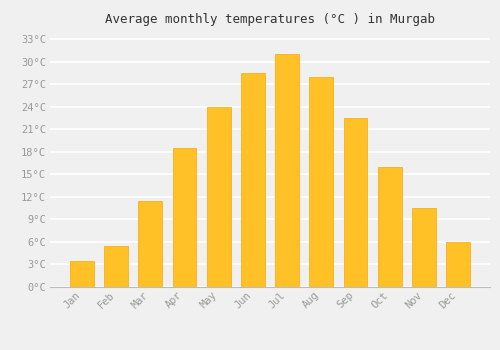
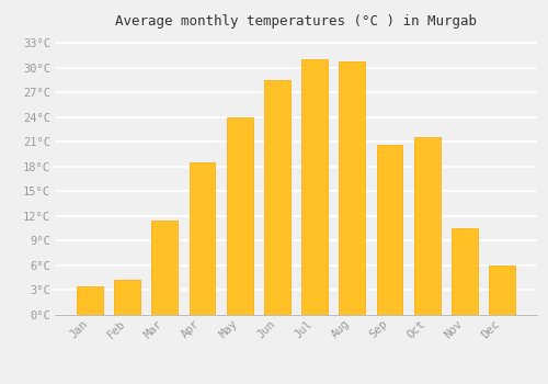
Feb: 5.5°C -> 4.2°C
Aug: 28.0°C -> 30.8°C
Sep: 22.5°C -> 20.6°C
Oct: 16.0°C -> 21.6°C
